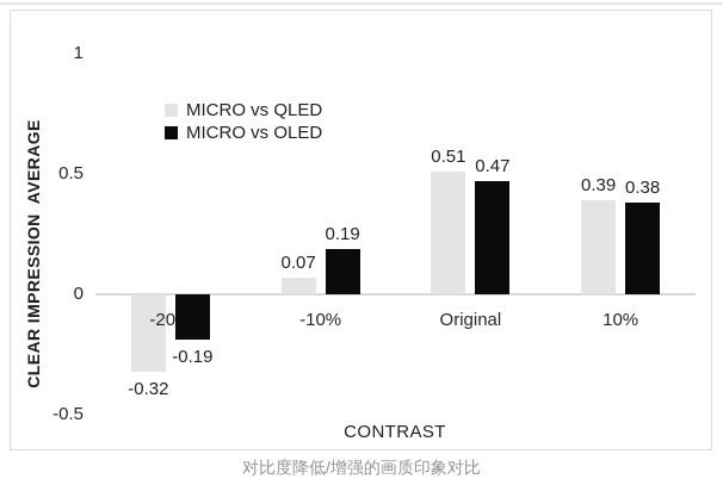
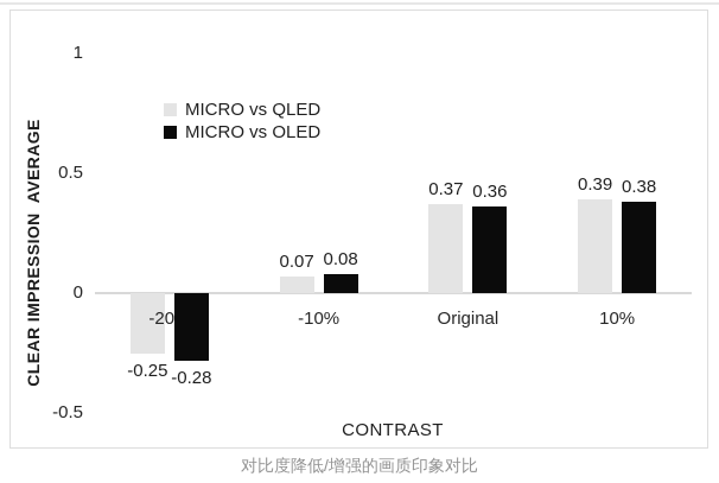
MICRO vs QLED/-20%: -0.32 -> -0.25
MICRO vs OLED/-20%: -0.19 -> -0.28
MICRO vs OLED/-10%: 0.19 -> 0.08
MICRO vs QLED/Original: 0.51 -> 0.37
MICRO vs OLED/Original: 0.47 -> 0.36
